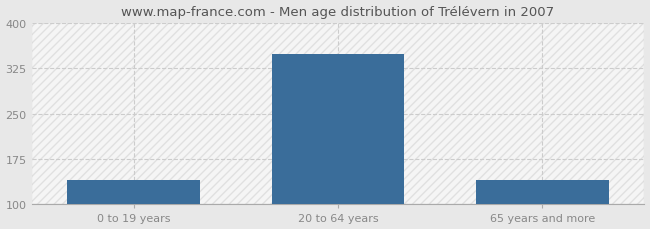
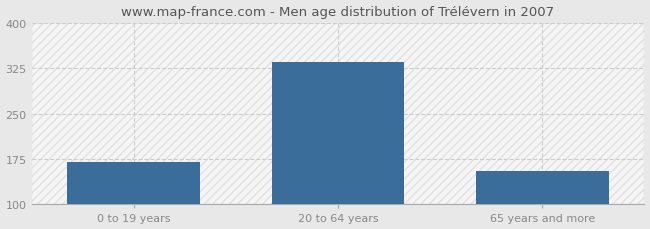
0 to 19 years: 140 -> 170
20 to 64 years: 348 -> 336
65 years and more: 140 -> 155
